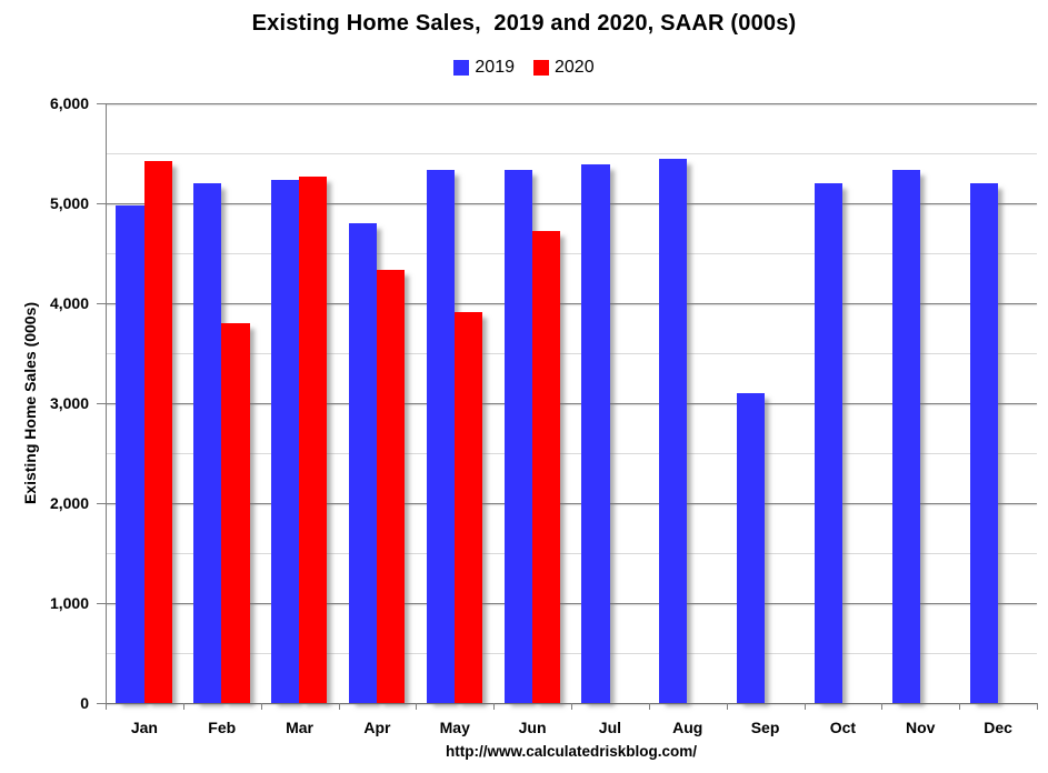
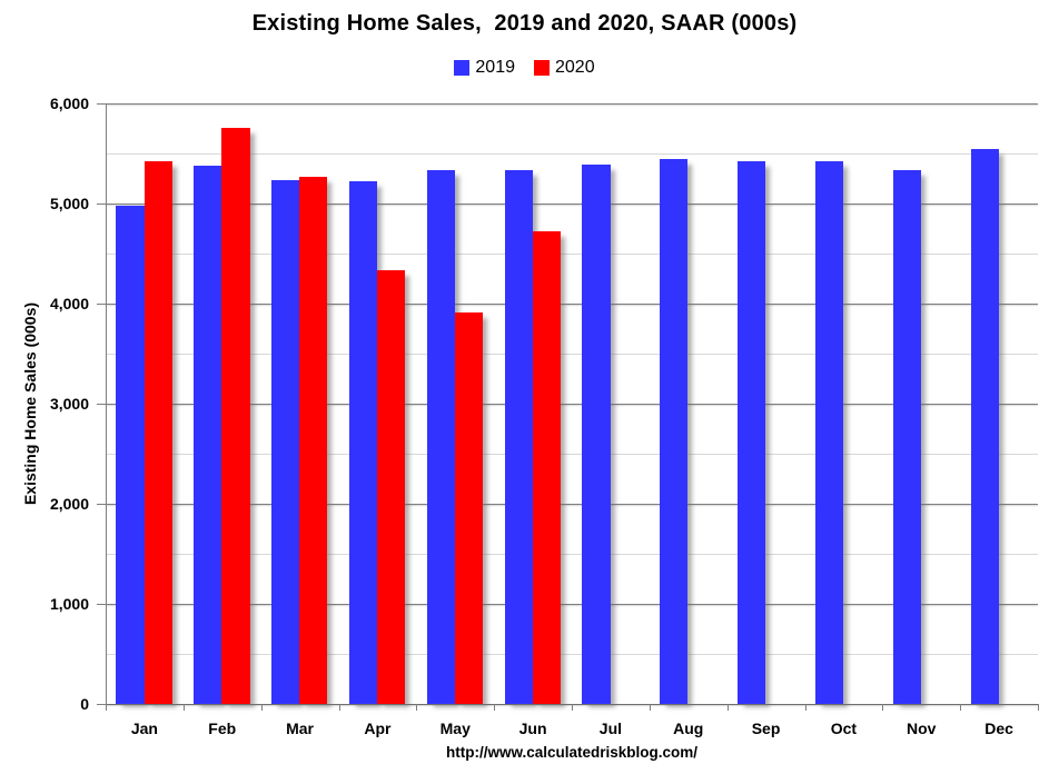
2019/Feb: 5200 -> 5400
2020/Feb: 3800 -> 5800
2019/Apr: 4800 -> 5200
2019/Sep: 3100 -> 5400
2019/Oct: 5200 -> 5400
2019/Dec: 5200 -> 5500
